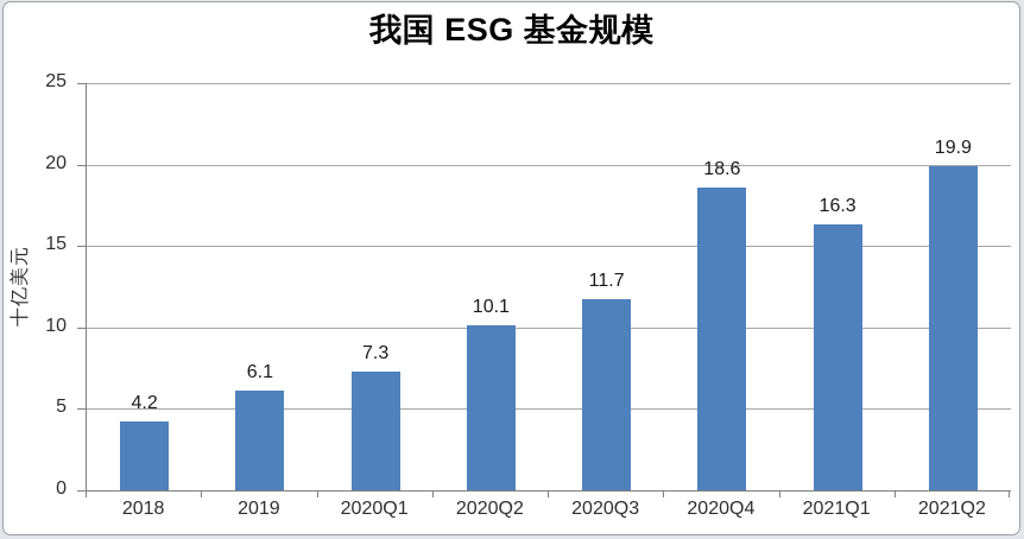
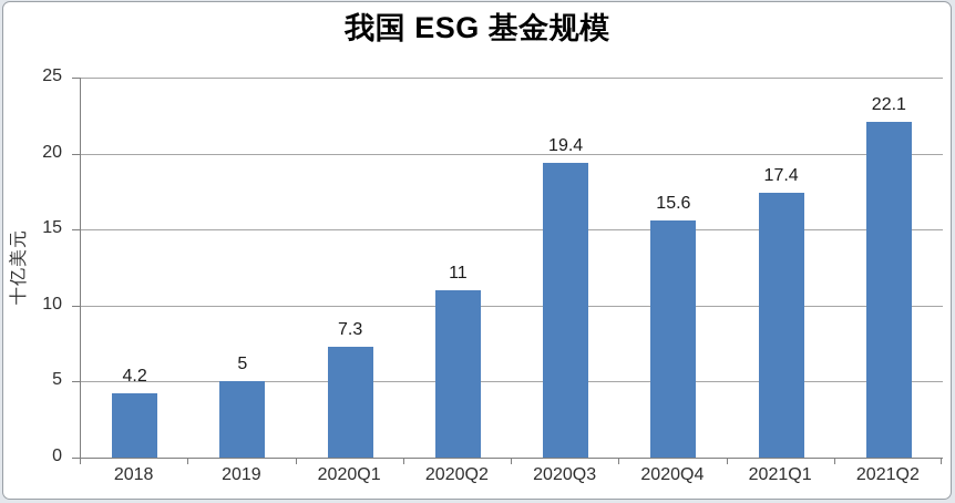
2019: 6.1 -> 5
2020Q2: 10.1 -> 11
2020Q3: 11.7 -> 19.4
2020Q4: 18.6 -> 15.6
2021Q1: 16.3 -> 17.4
2021Q2: 19.9 -> 22.1
